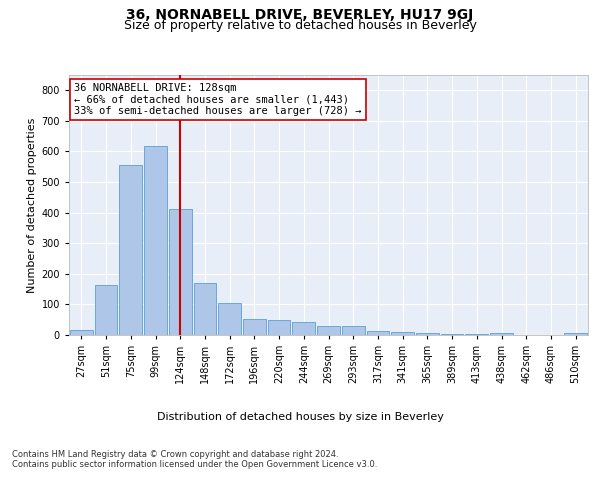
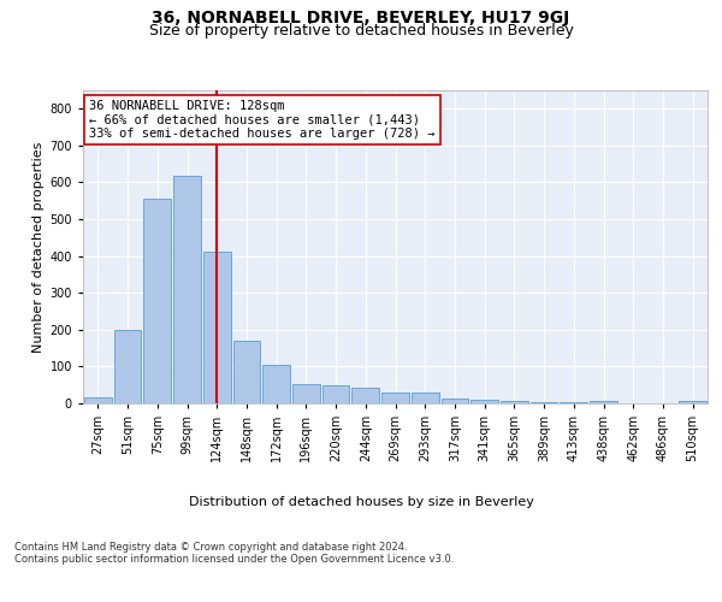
51sqm: 165 -> 200
